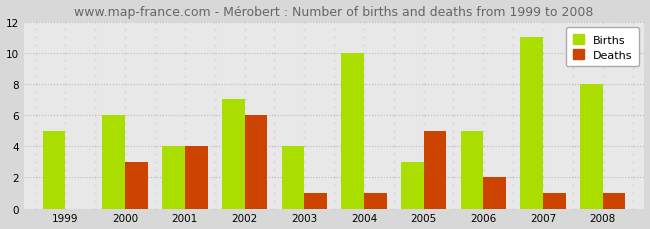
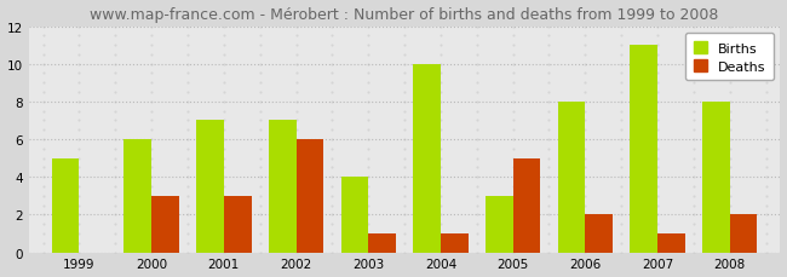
Births/2001: 4 -> 7
Deaths/2001: 4 -> 3
Births/2006: 5 -> 8
Deaths/2008: 1 -> 2
